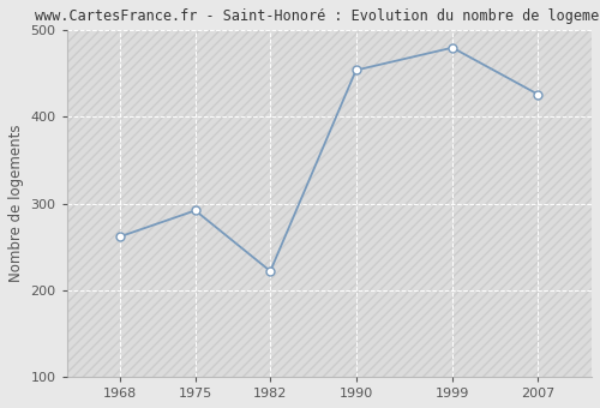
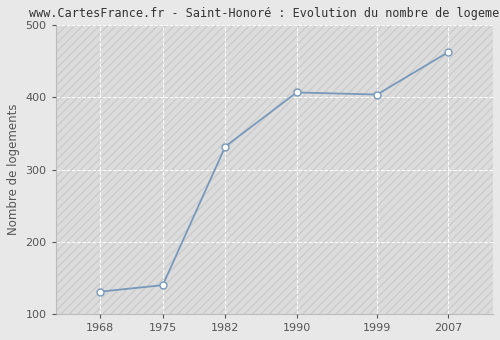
1968: 262 -> 131
1975: 292 -> 140
1982: 222 -> 332
1990: 454 -> 407
1999: 480 -> 404
2007: 426 -> 463
